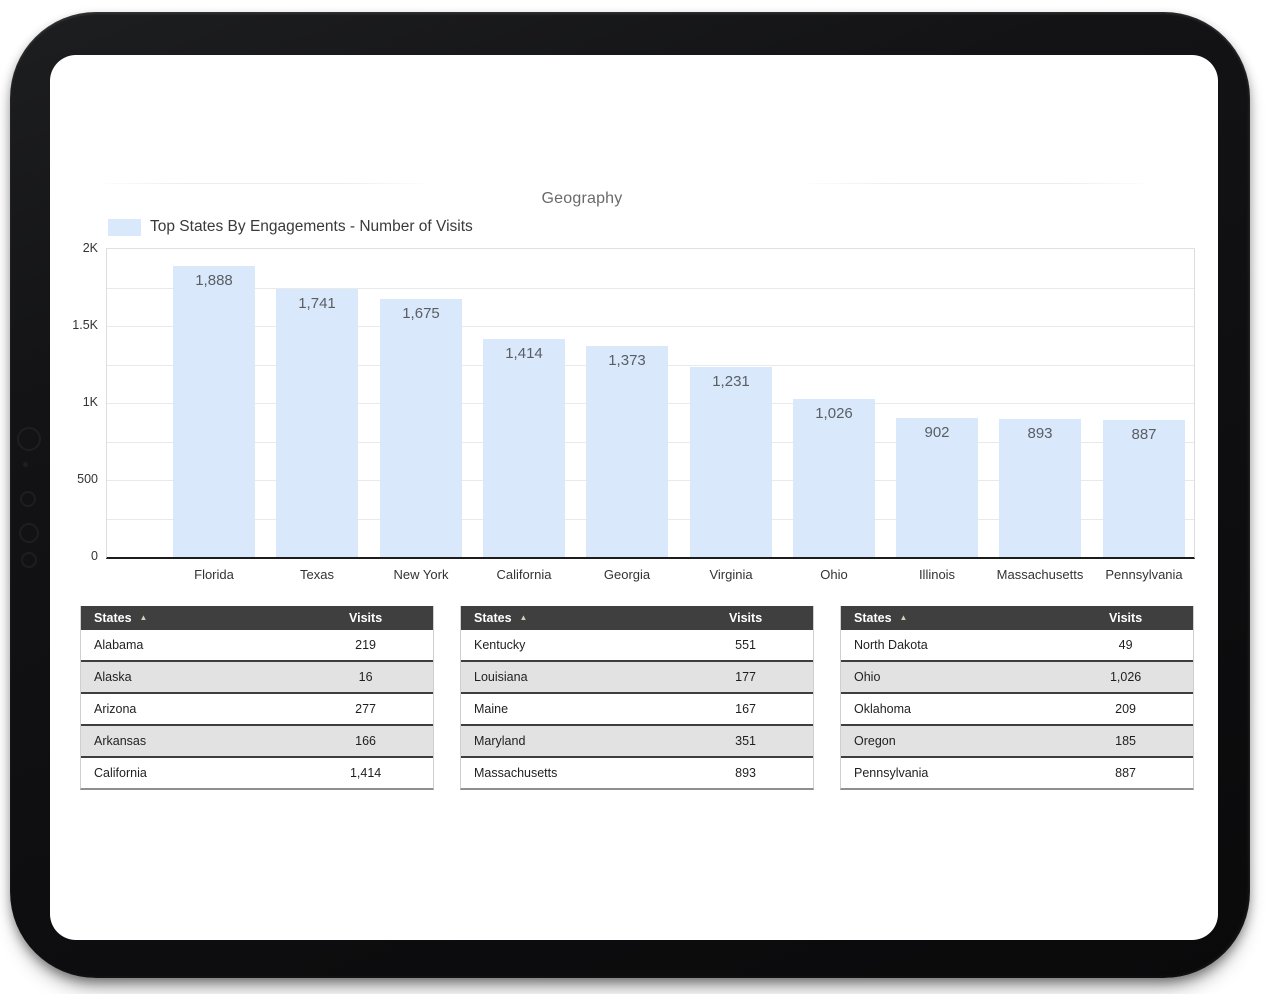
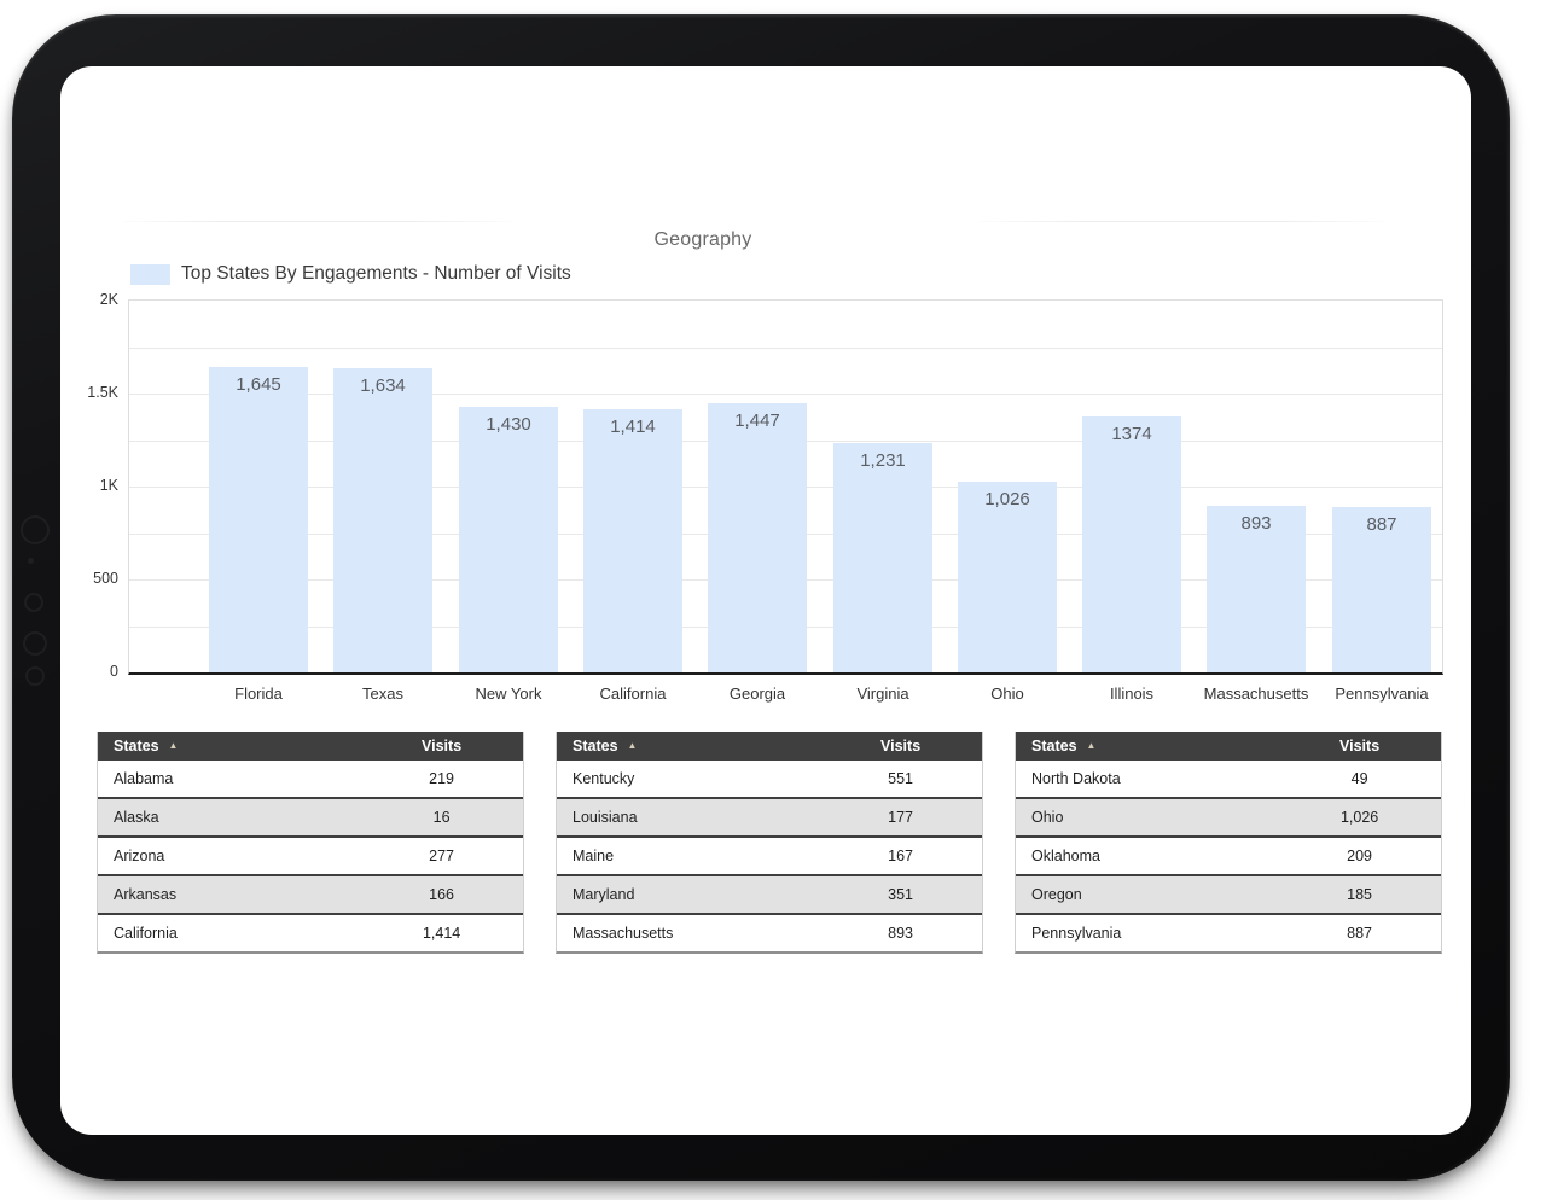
Florida: 1,888 -> 1,645
Texas: 1,741 -> 1,634
New York: 1,675 -> 1,430
Georgia: 1,373 -> 1,447
Illinois: 902 -> 1374
